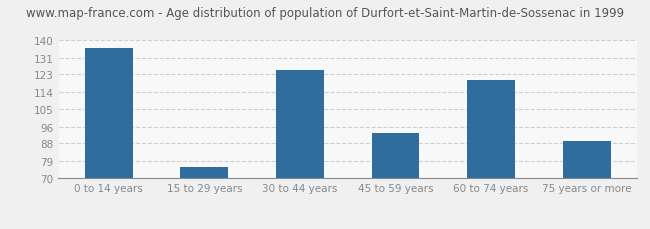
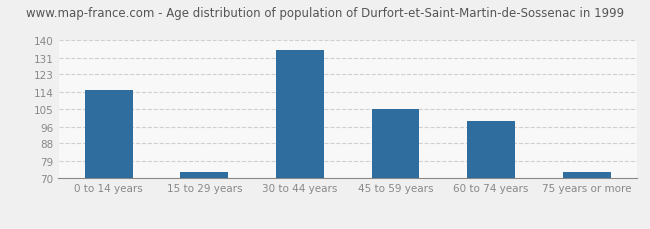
0 to 14 years: 136 -> 115
15 to 29 years: 76 -> 73
30 to 44 years: 125 -> 135
45 to 59 years: 93 -> 105
60 to 74 years: 120 -> 99
75 years or more: 89 -> 73
